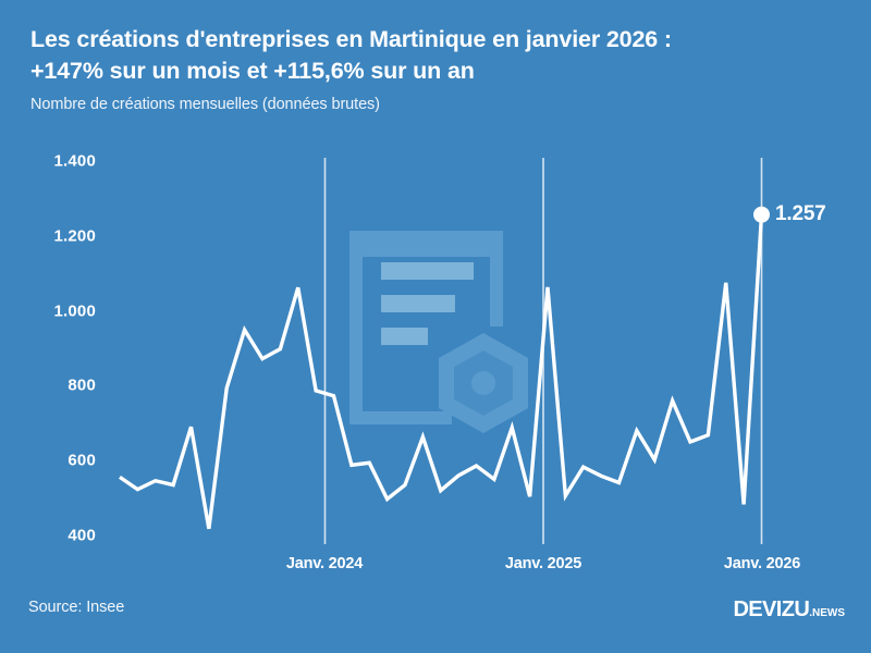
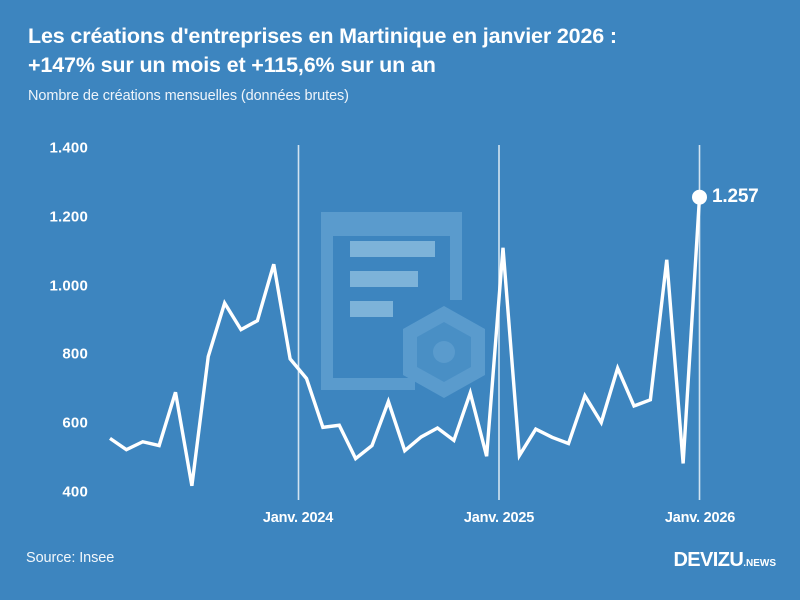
Janv. 2024: 770 -> 730
Janv. 2025: 1060 -> 1110
